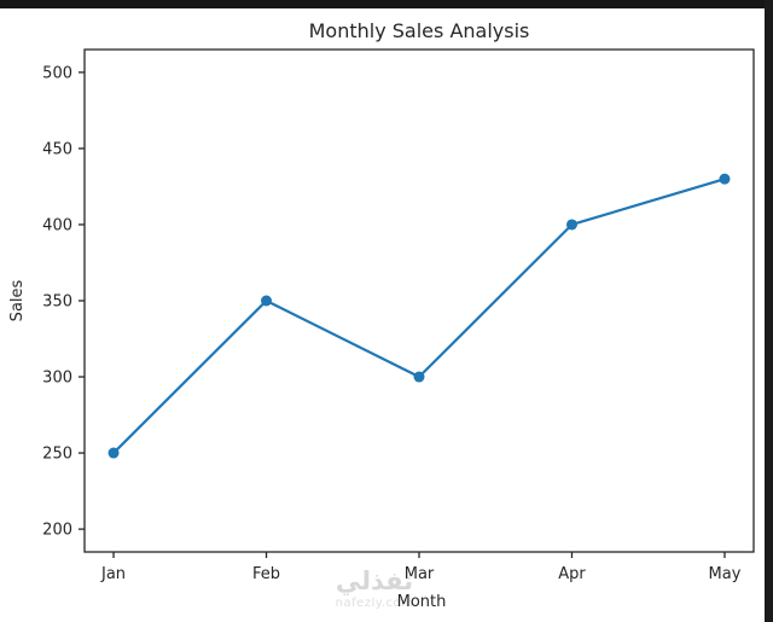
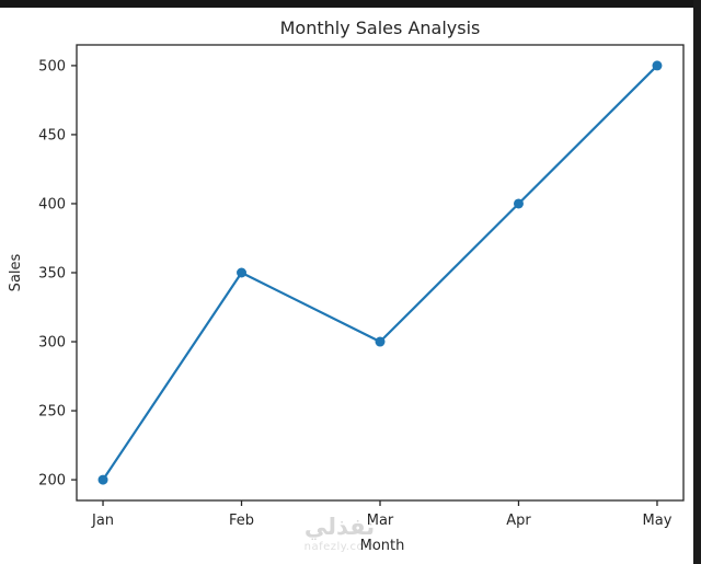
Jan: 250 -> 200
May: 430 -> 500
